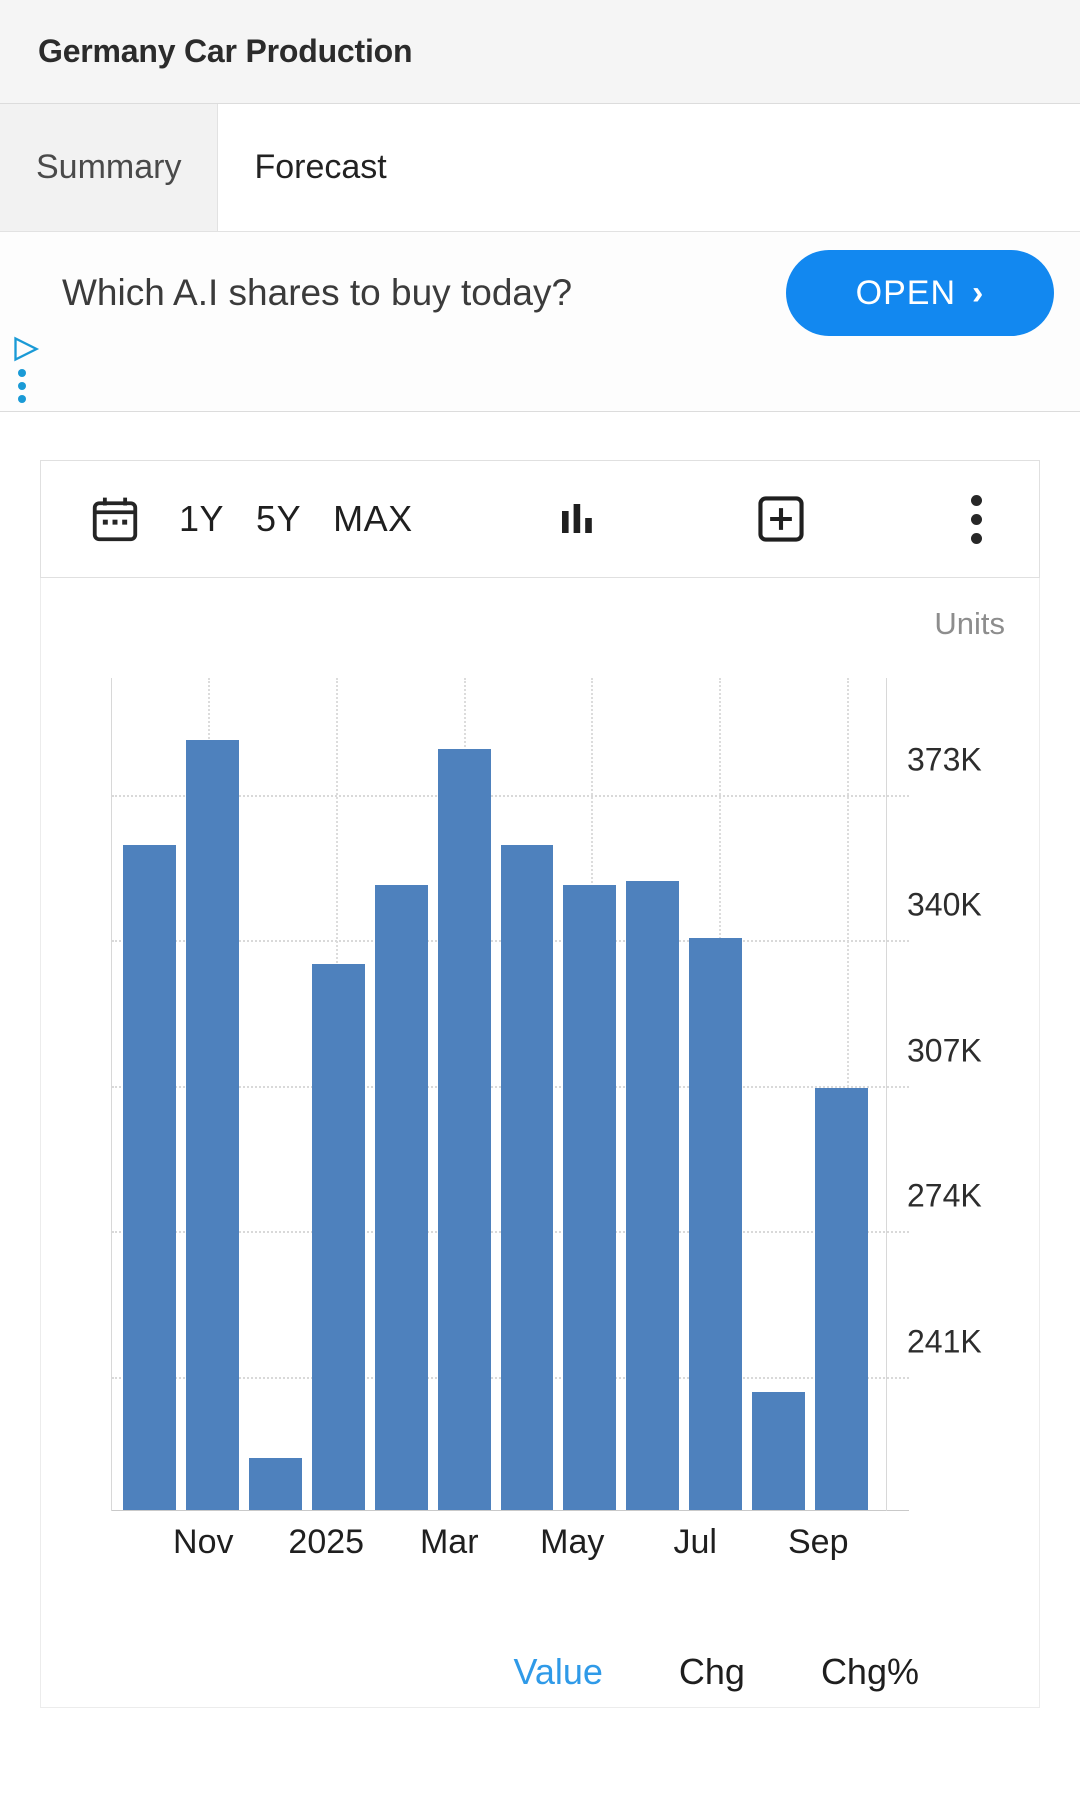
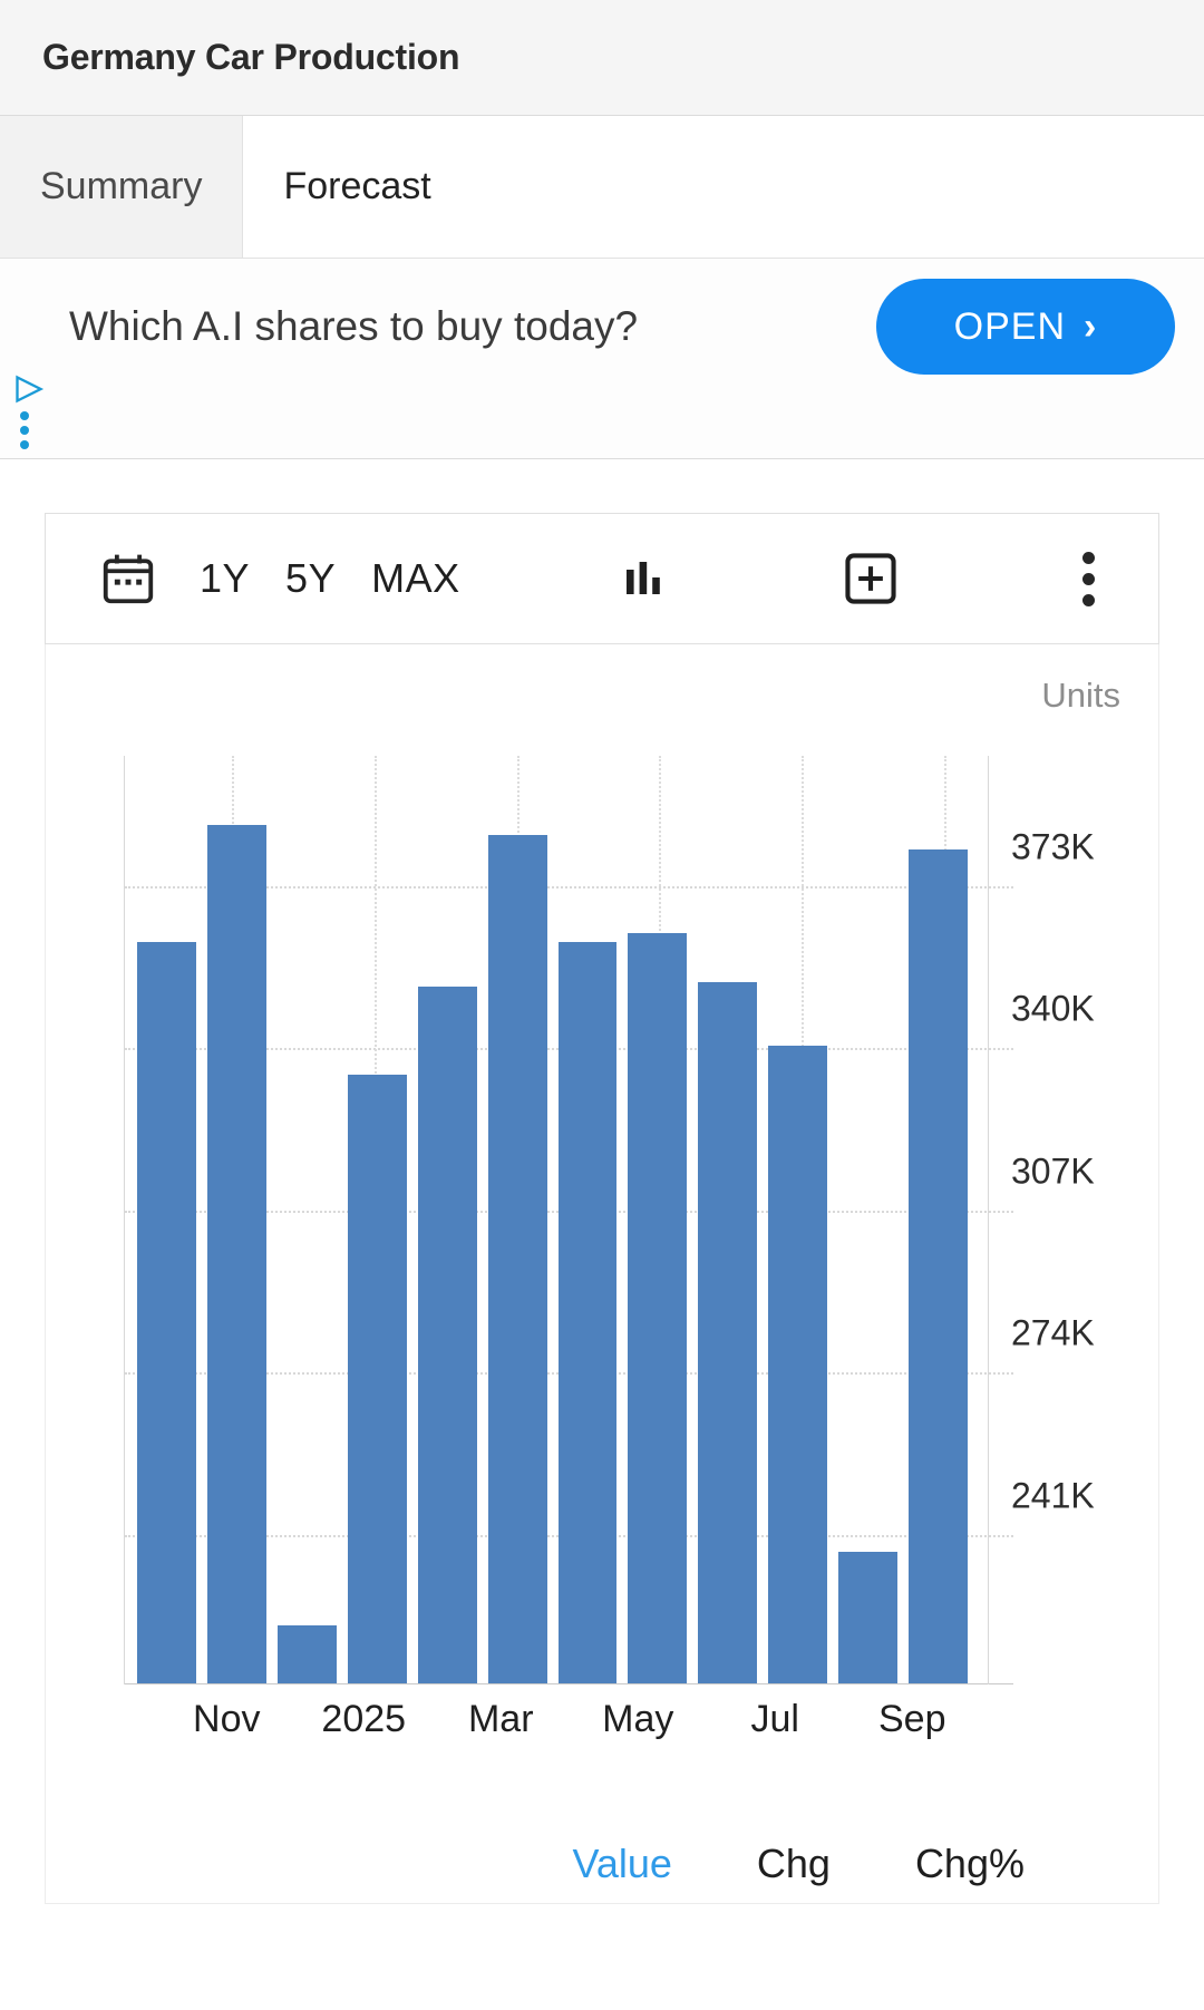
May: 353K -> 364K
Sep: 307K -> 381K
